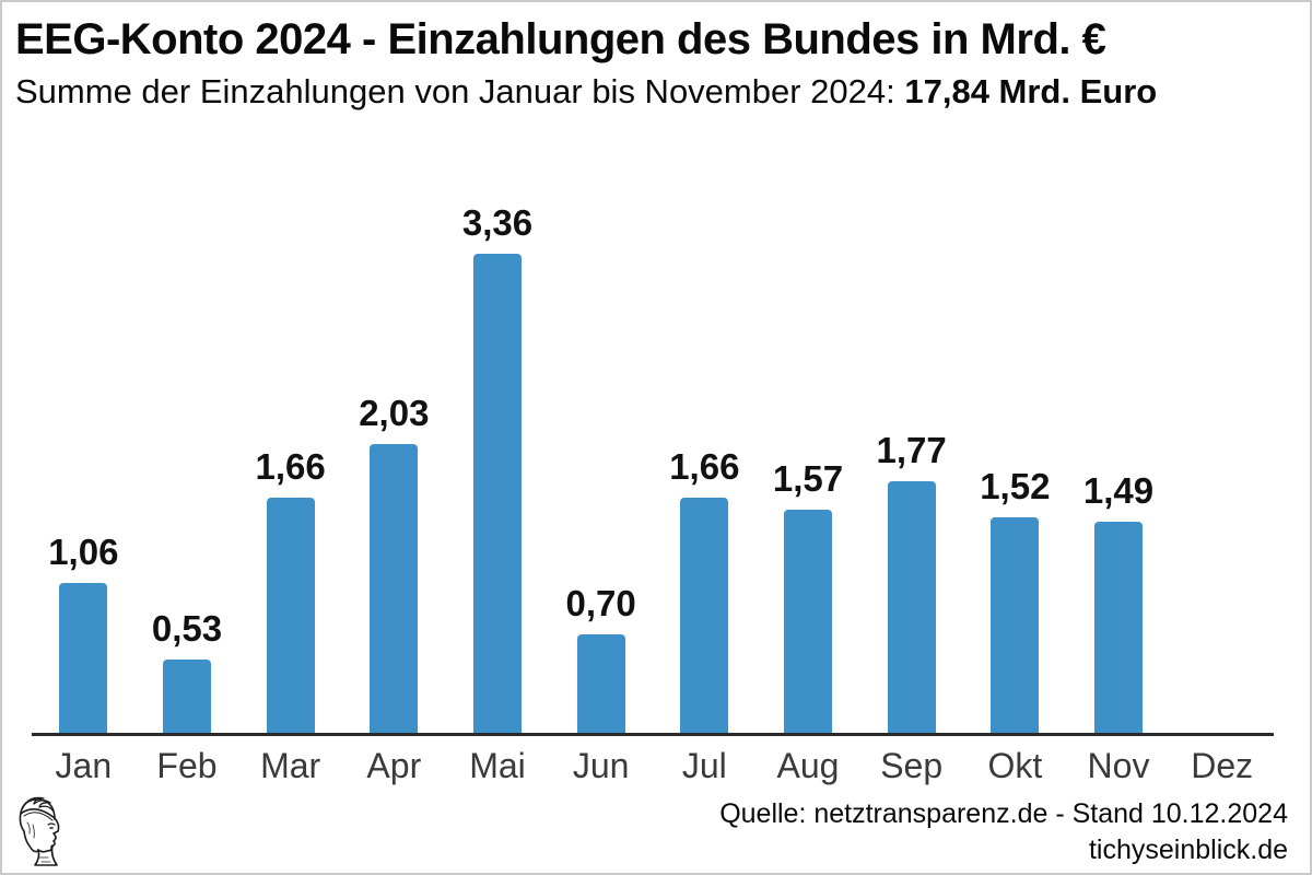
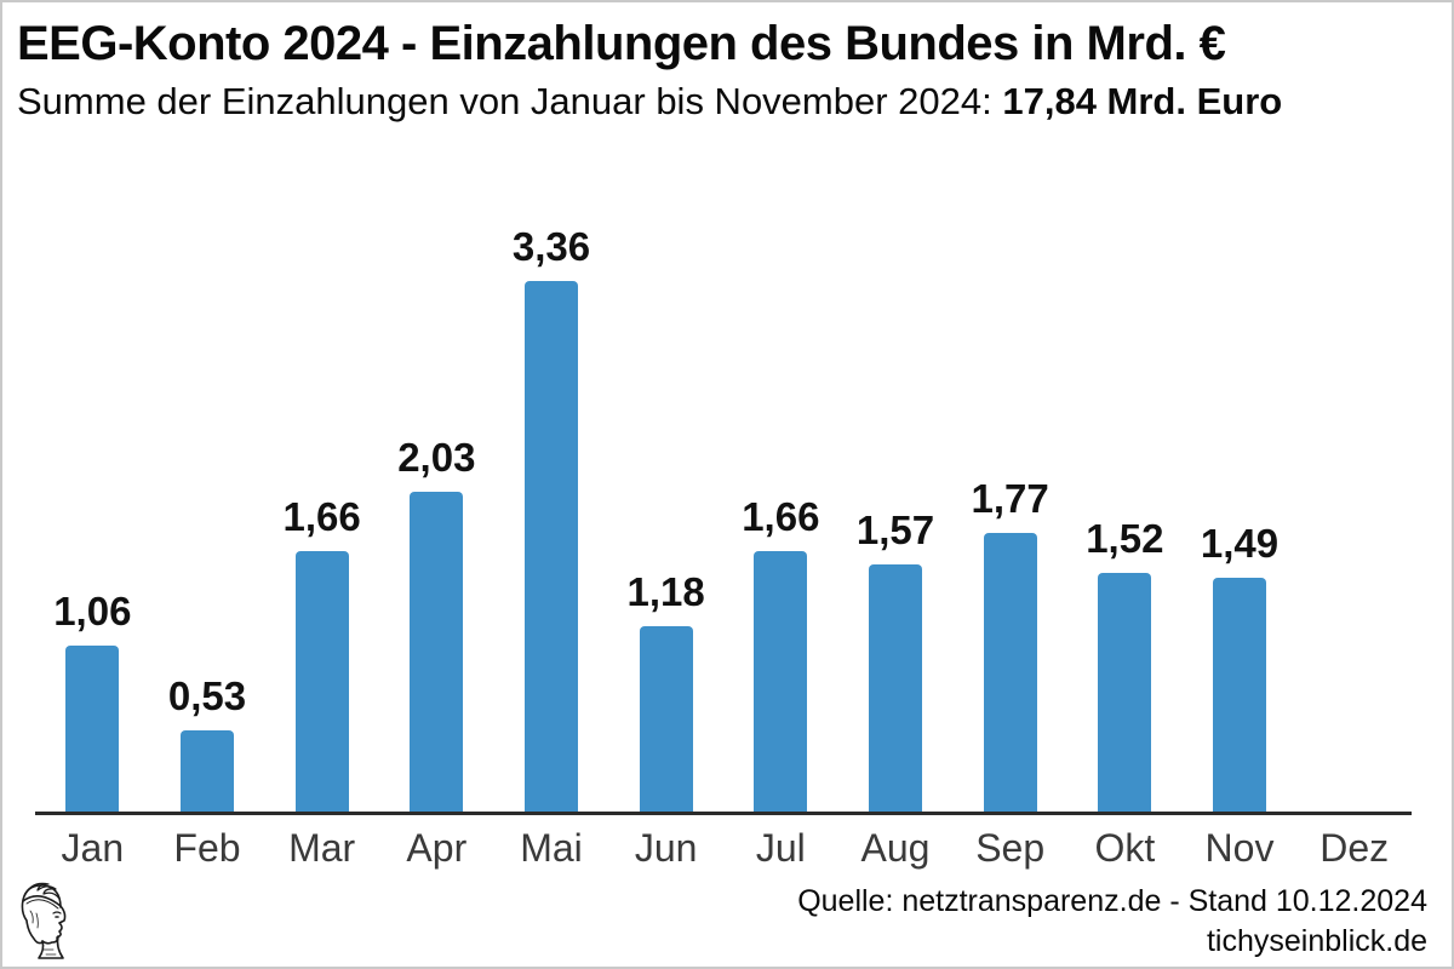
Jun: 0,70 -> 1,18
